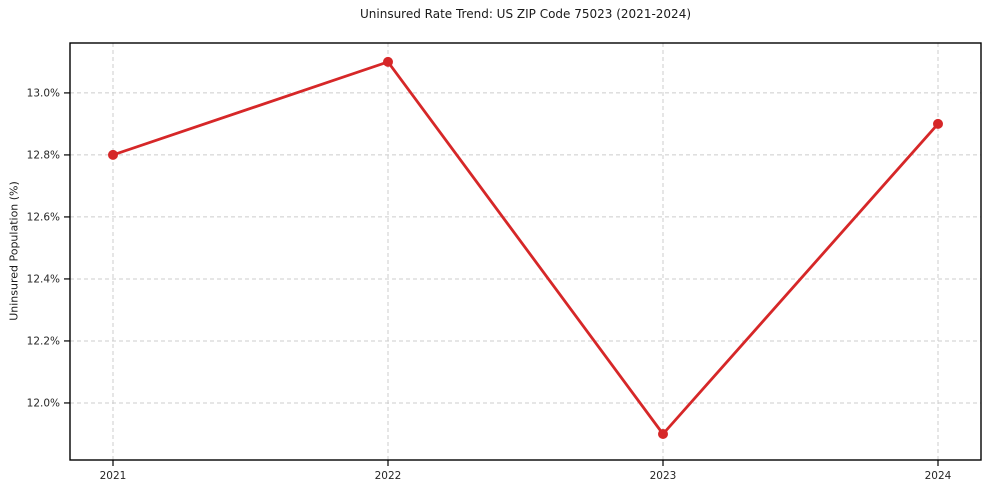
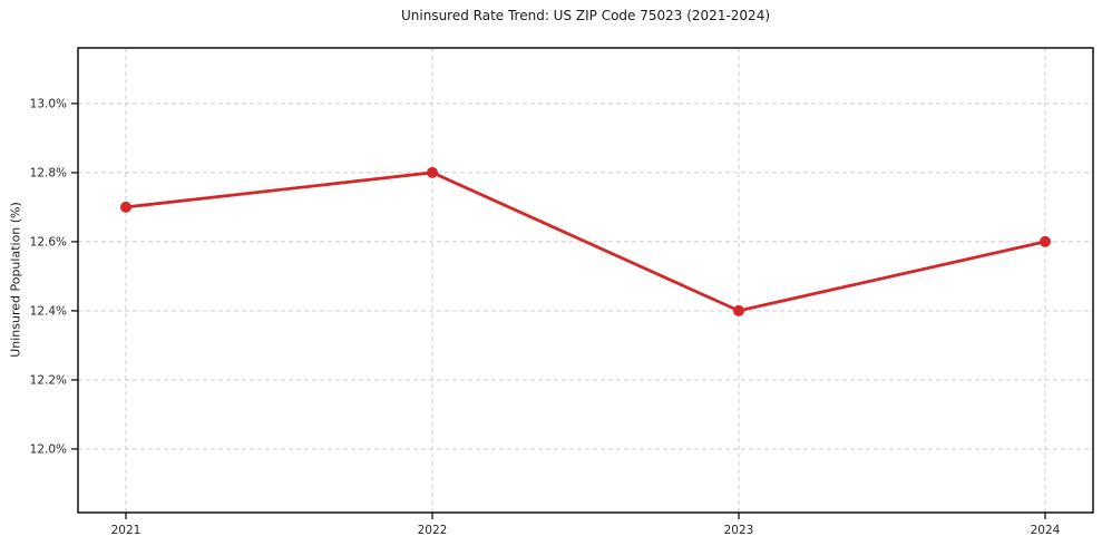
2021: 12.8% -> 12.7%
2022: 13.1% -> 12.8%
2023: 11.9% -> 12.4%
2024: 12.9% -> 12.6%
